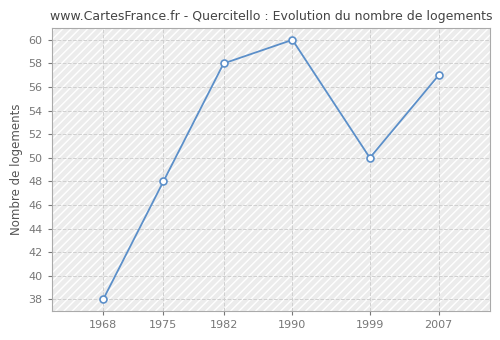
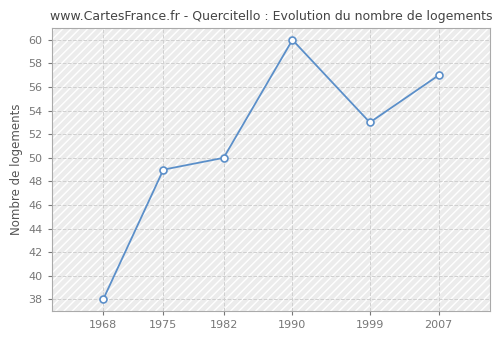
1975: 48 -> 49
1982: 58 -> 50
1999: 50 -> 53
